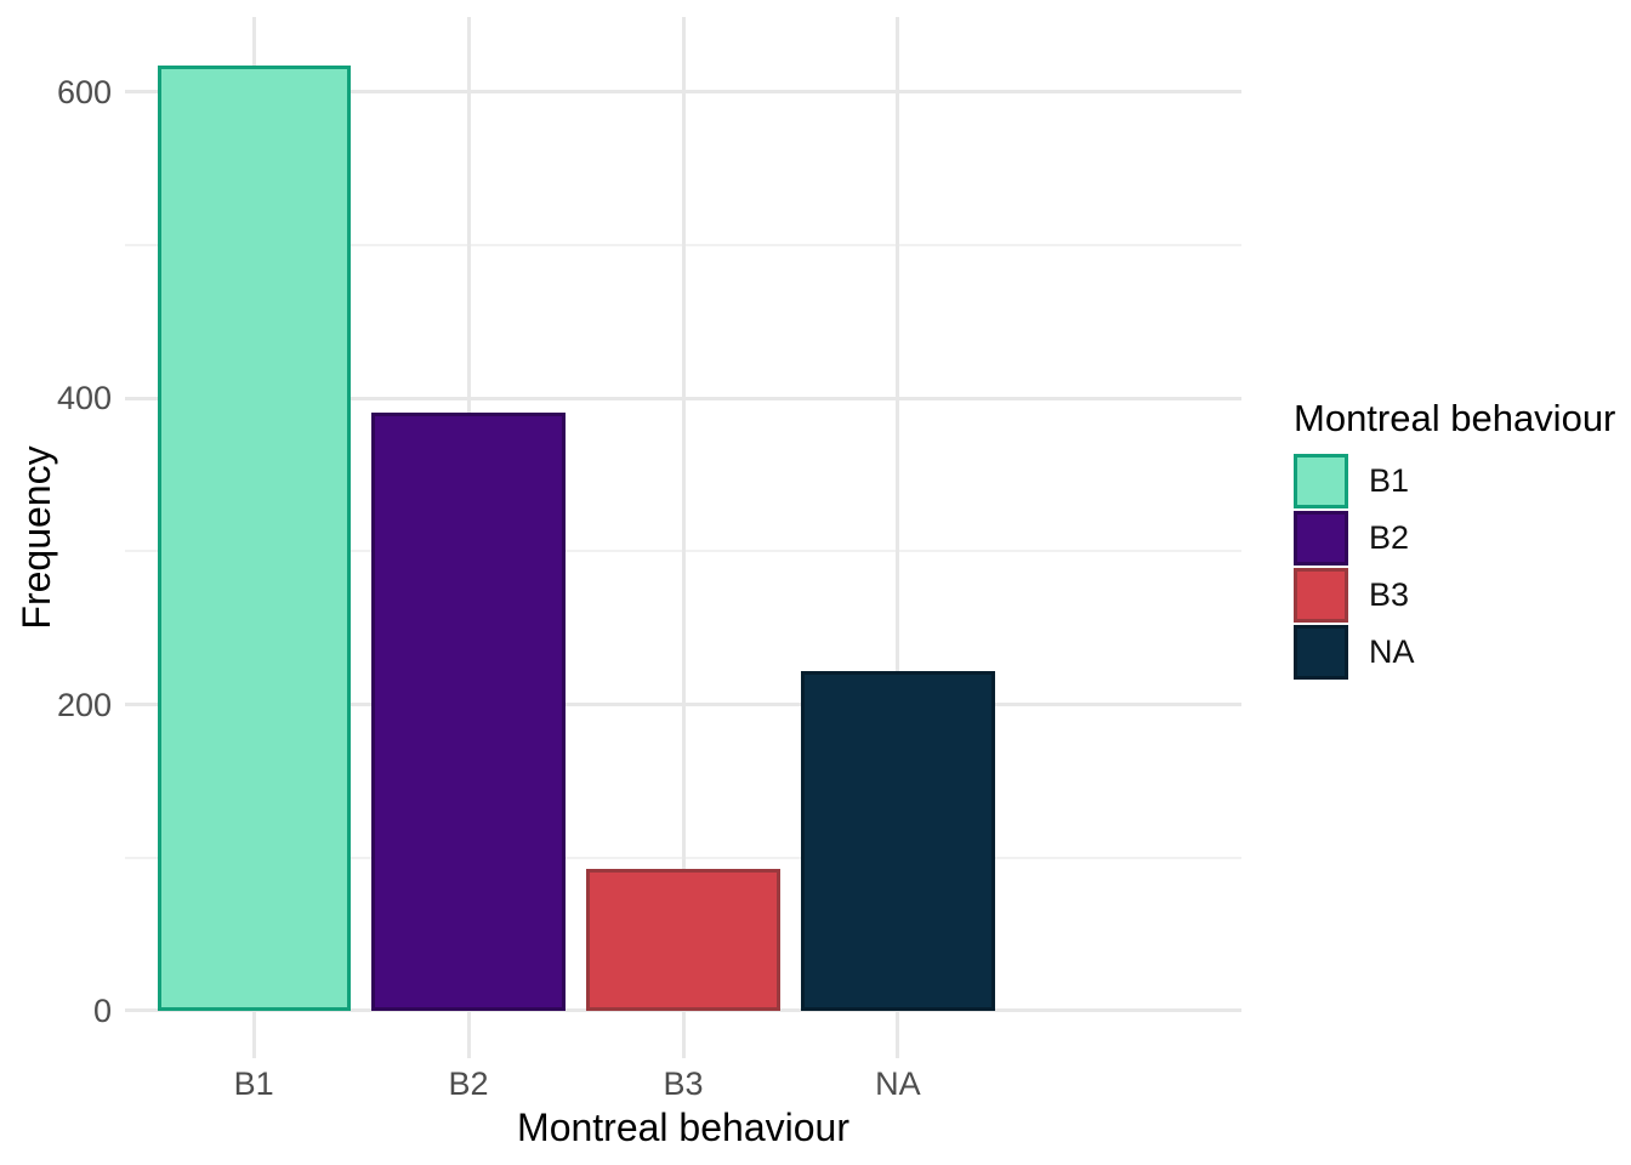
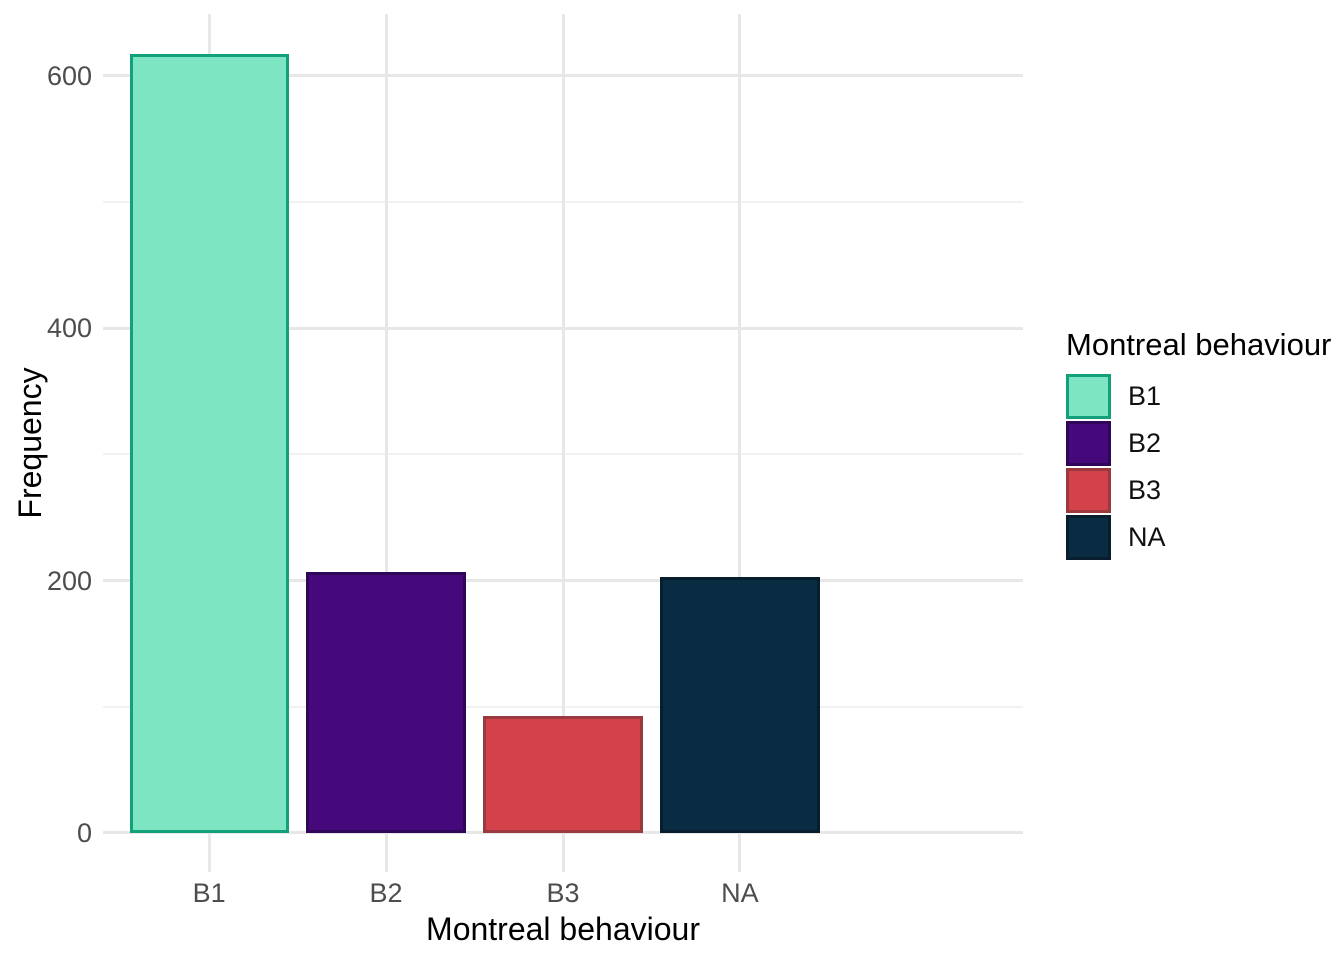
B2: 391 -> 207
NA: 222 -> 203
